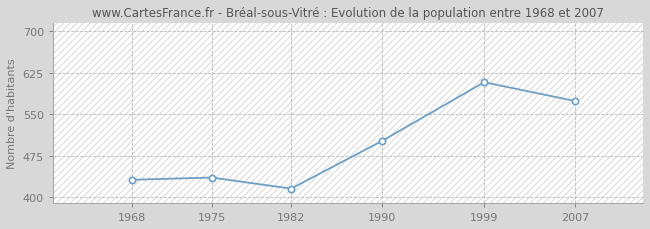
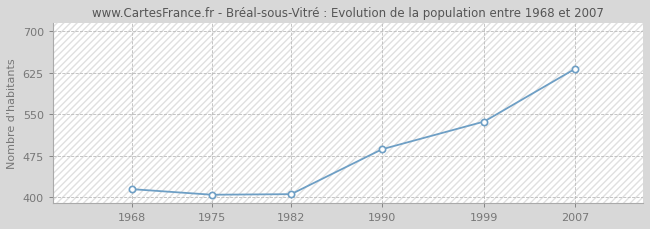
1968: 432 -> 415
1975: 436 -> 405
1982: 416 -> 406
1990: 502 -> 487
1999: 608 -> 537
2007: 574 -> 632
